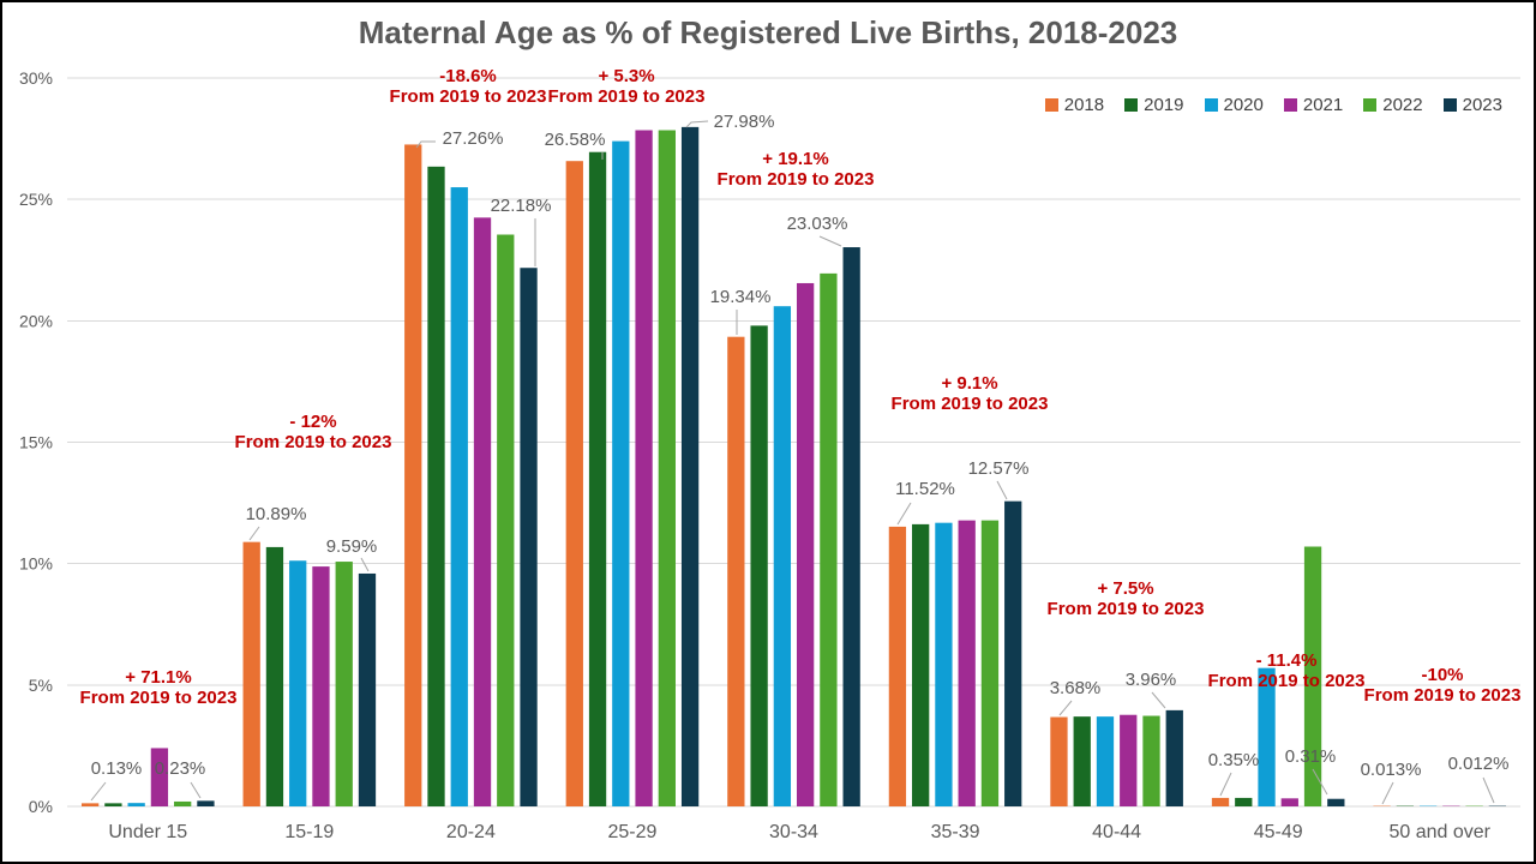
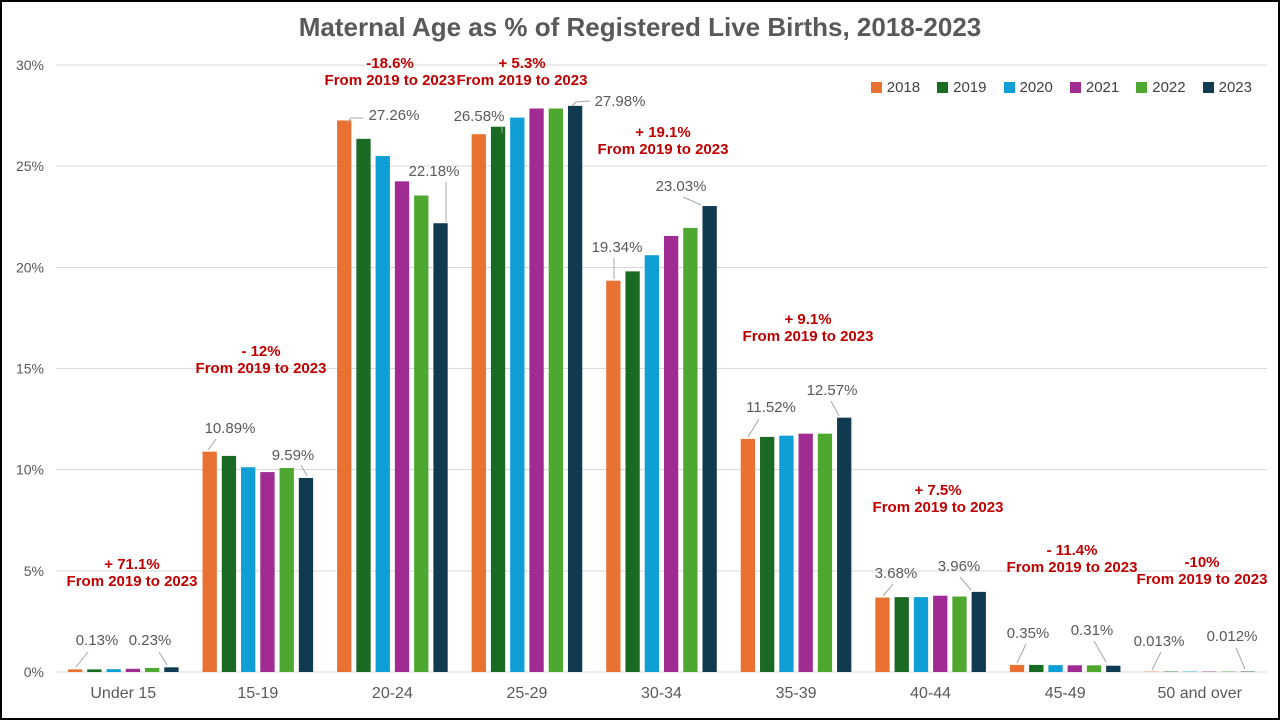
2021/Under 15: 2.4% -> 0.2%
2020/45-49: 5.7% -> 0.3%
2022/45-49: 10.7% -> 0.3%
